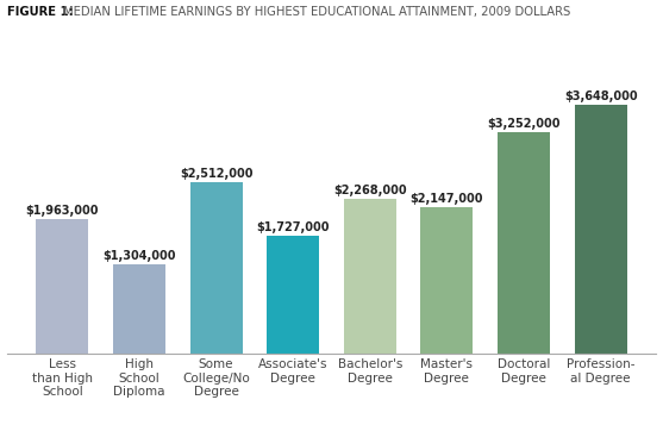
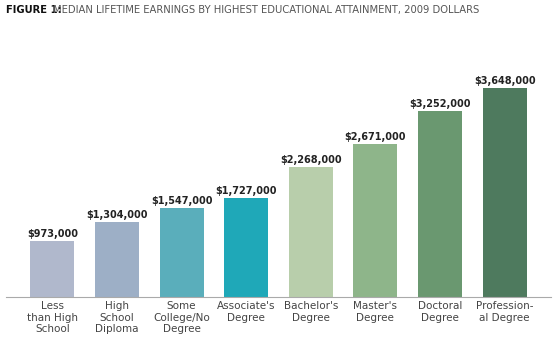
Less than High School: $1,963,000 -> $973,000
Some College/No Degree: $2,512,000 -> $1,547,000
Master's Degree: $2,147,000 -> $2,671,000
